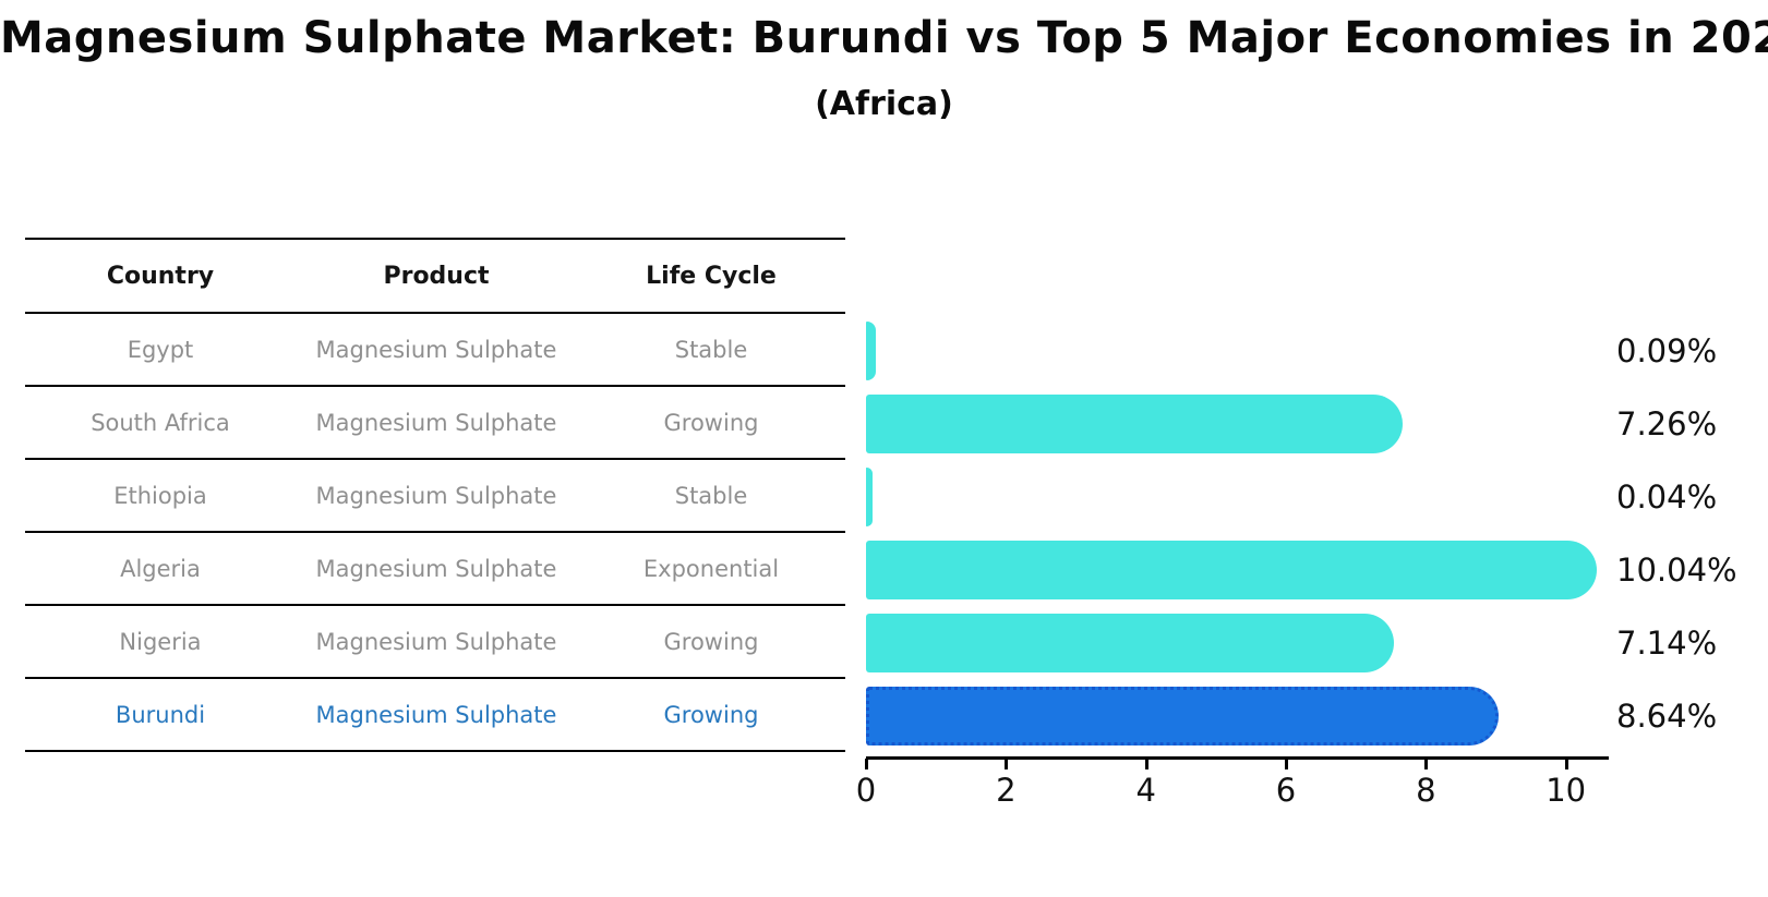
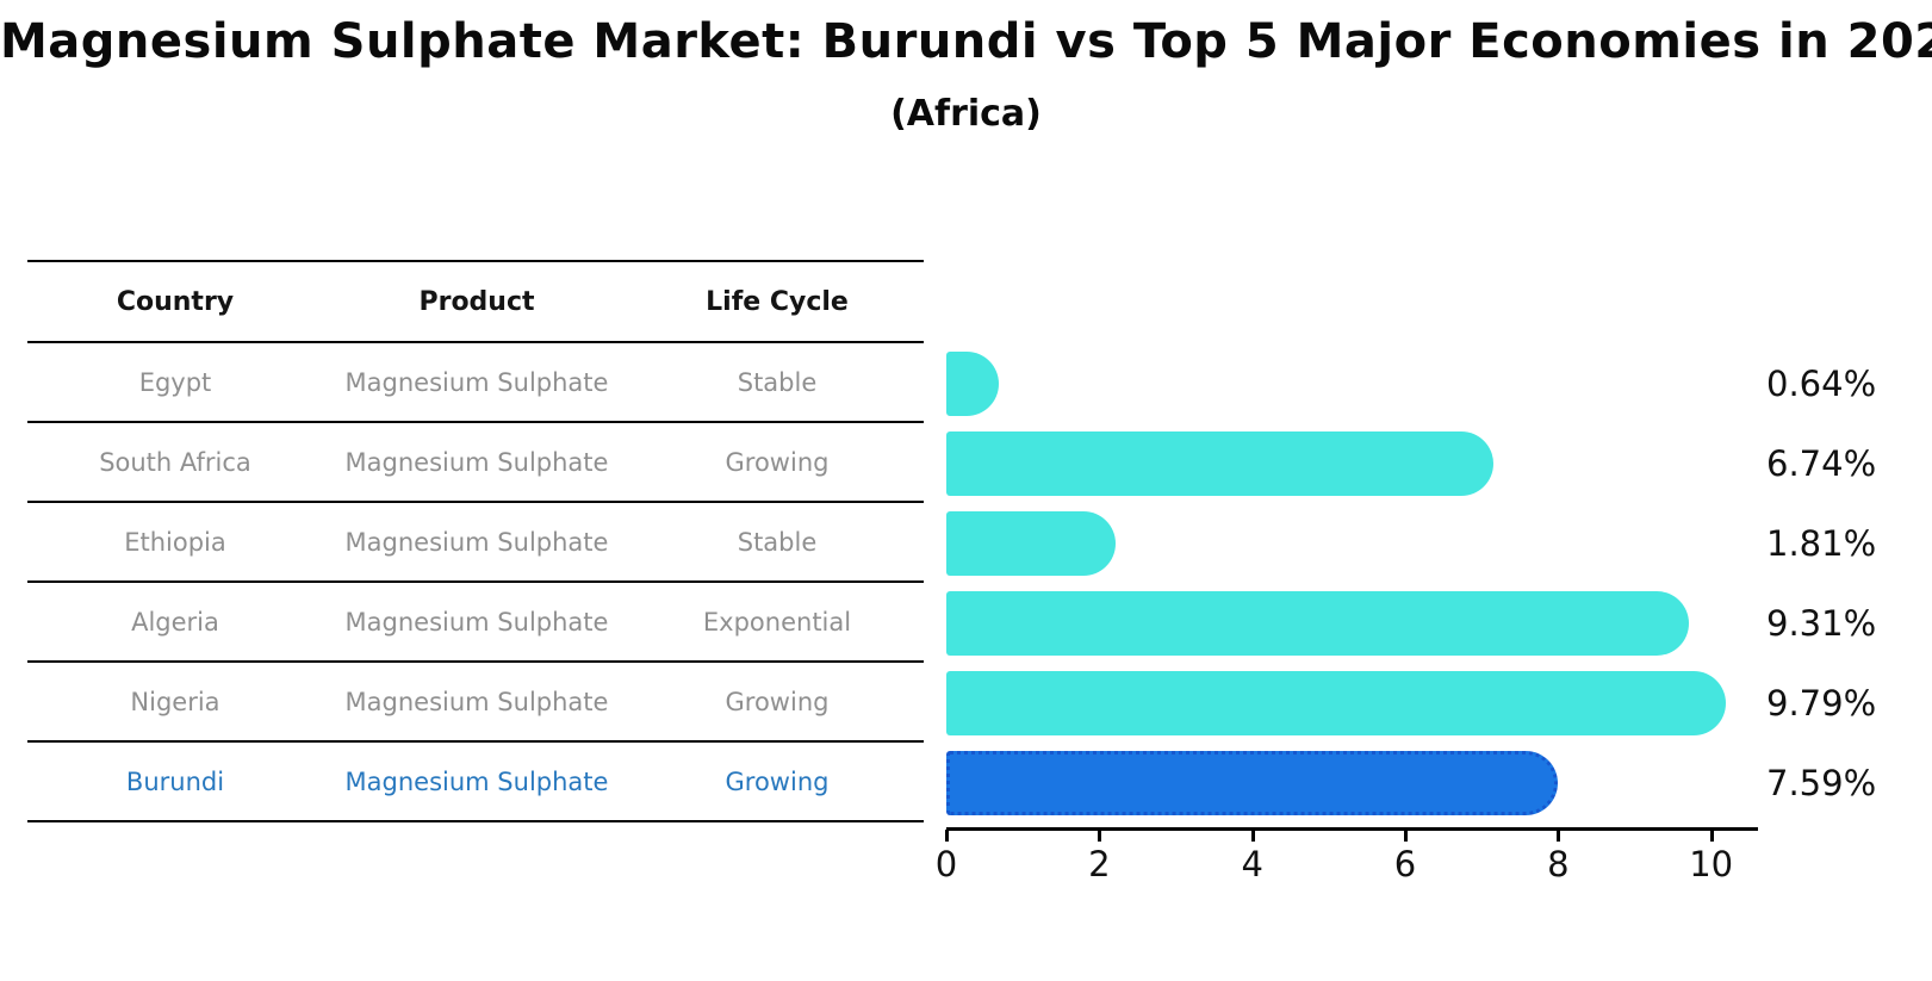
Egypt: 0.09% -> 0.64%
South Africa: 7.26% -> 6.74%
Ethiopia: 0.04% -> 1.81%
Algeria: 10.04% -> 9.31%
Nigeria: 7.14% -> 9.79%
Burundi: 8.64% -> 7.59%
